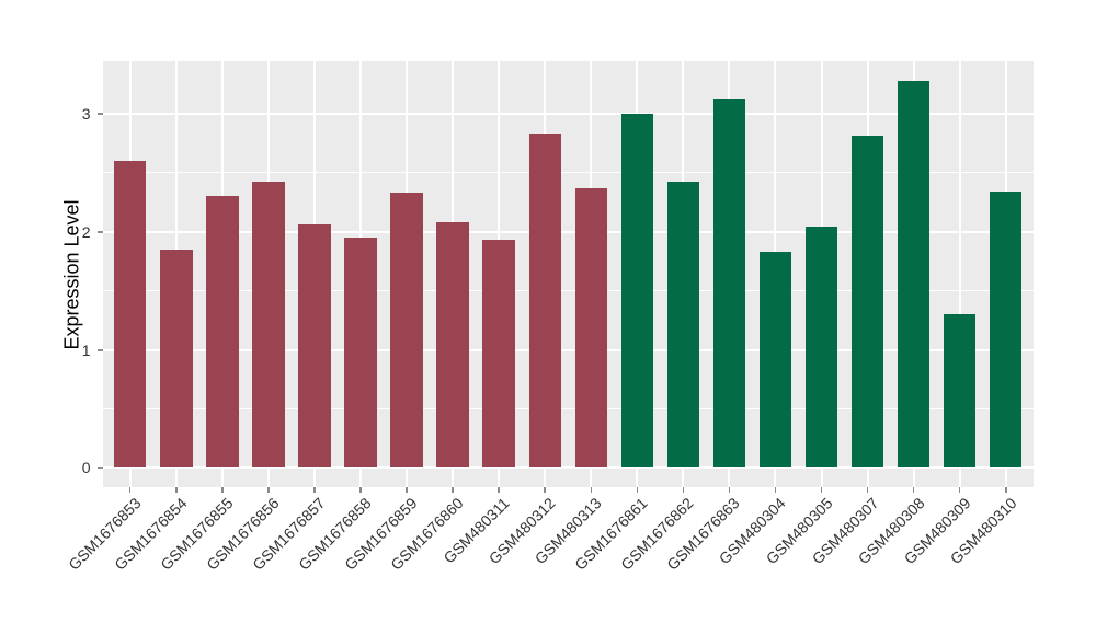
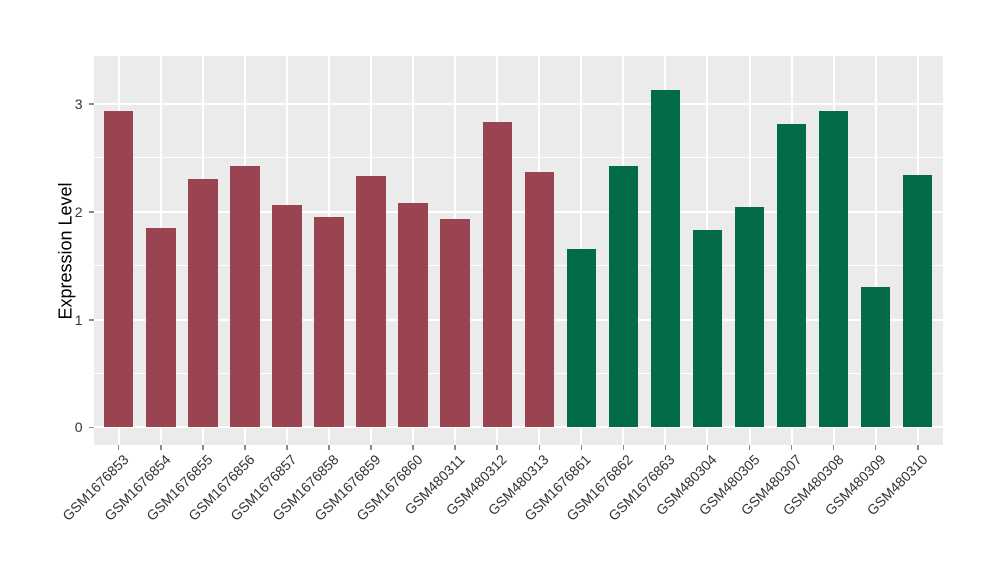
GSM1676853: 2.60 -> 2.93
GSM1676861: 3.00 -> 1.65
GSM480308: 3.28 -> 2.93
